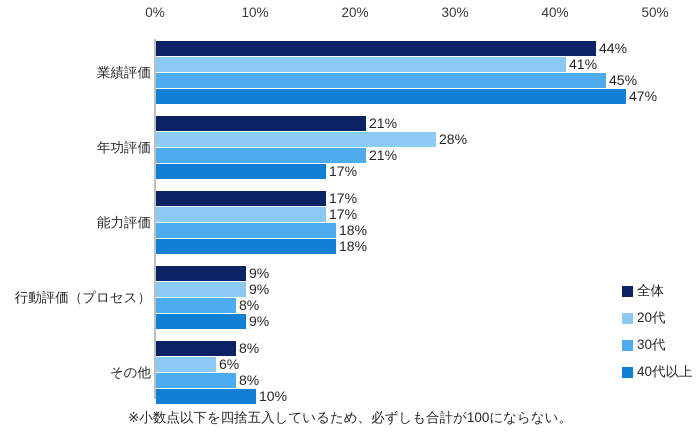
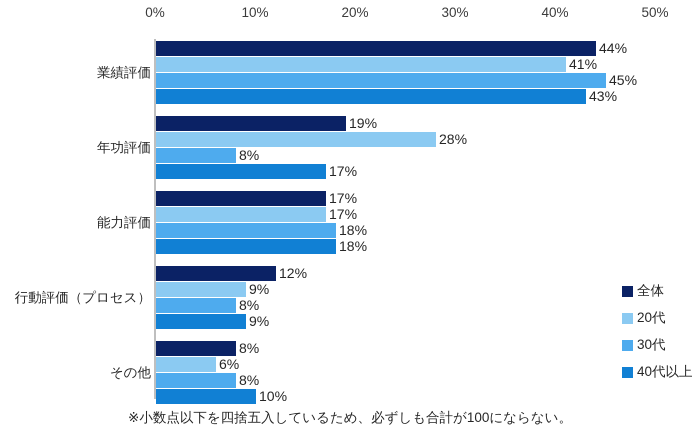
40代以上/業績評価: 47% -> 43%
全体/年功評価: 21% -> 19%
30代/年功評価: 21% -> 8%
全体/行動評価（プロセス）: 9% -> 12%
